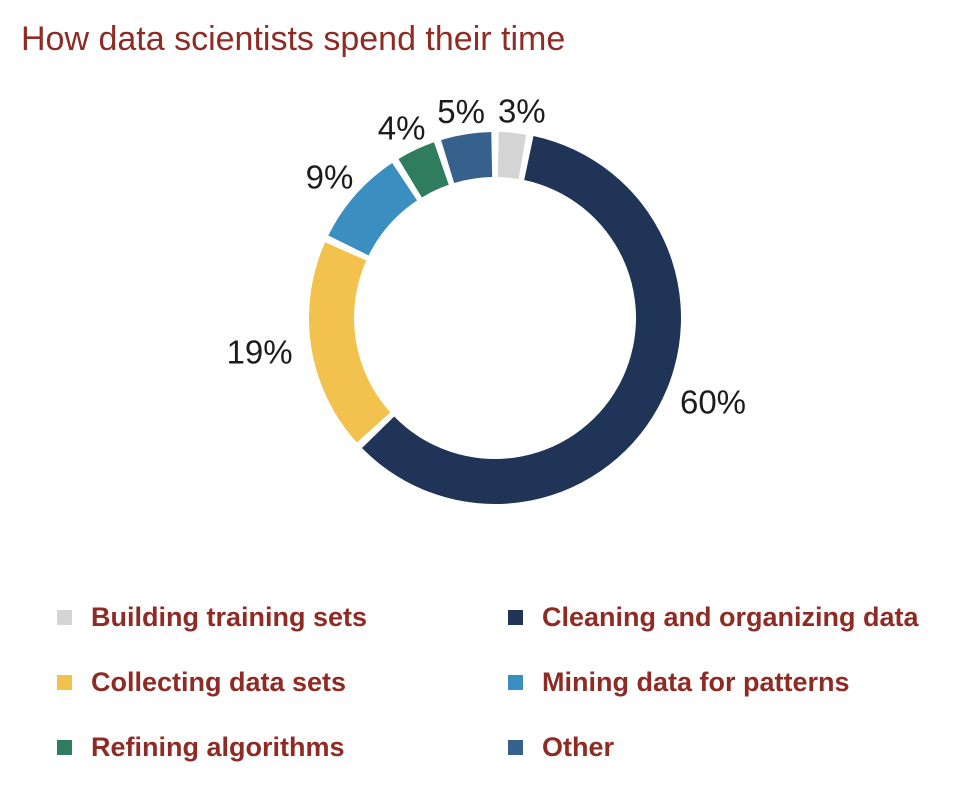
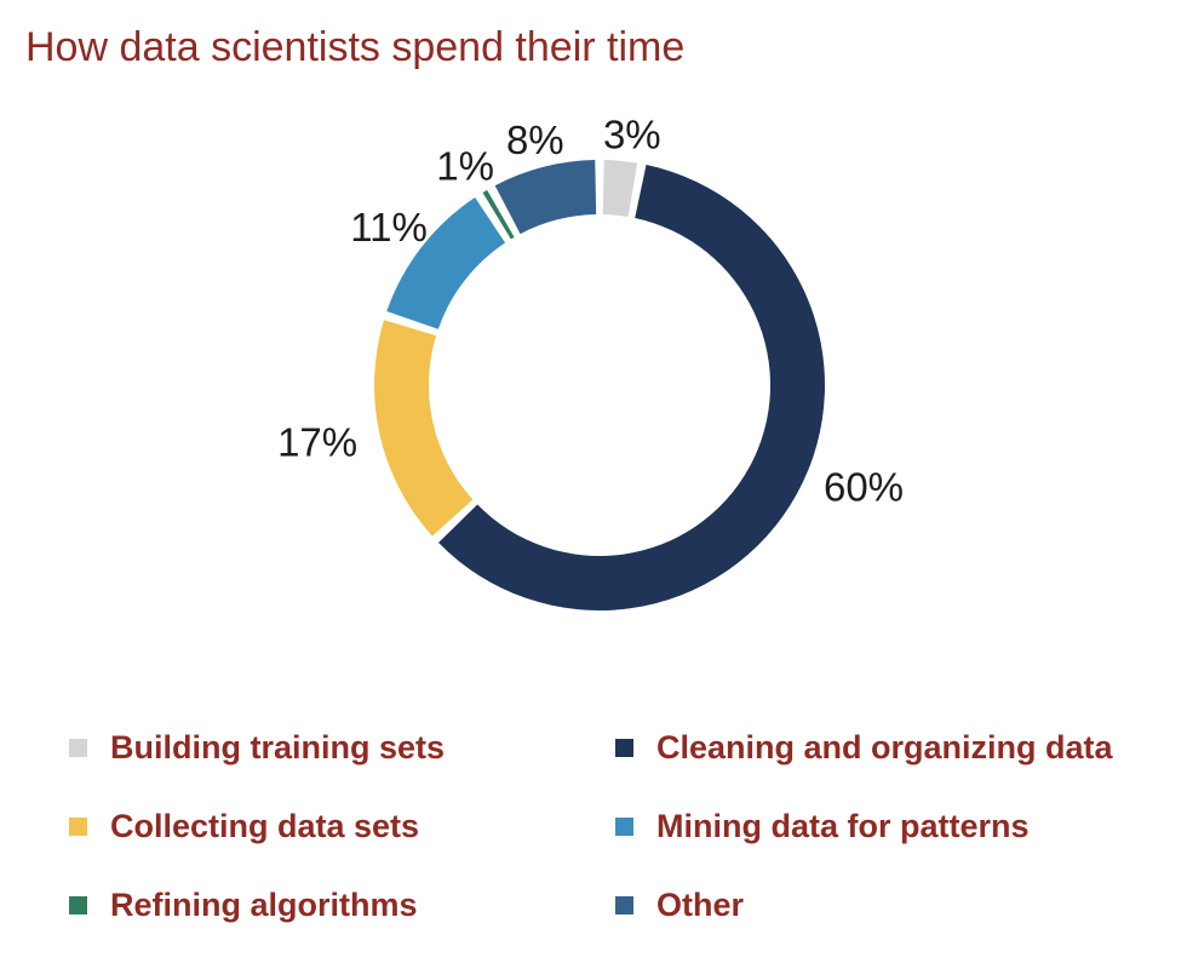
Collecting data sets: 19% -> 17%
Mining data for patterns: 9% -> 11%
Refining algorithms: 4% -> 1%
Other: 5% -> 8%
